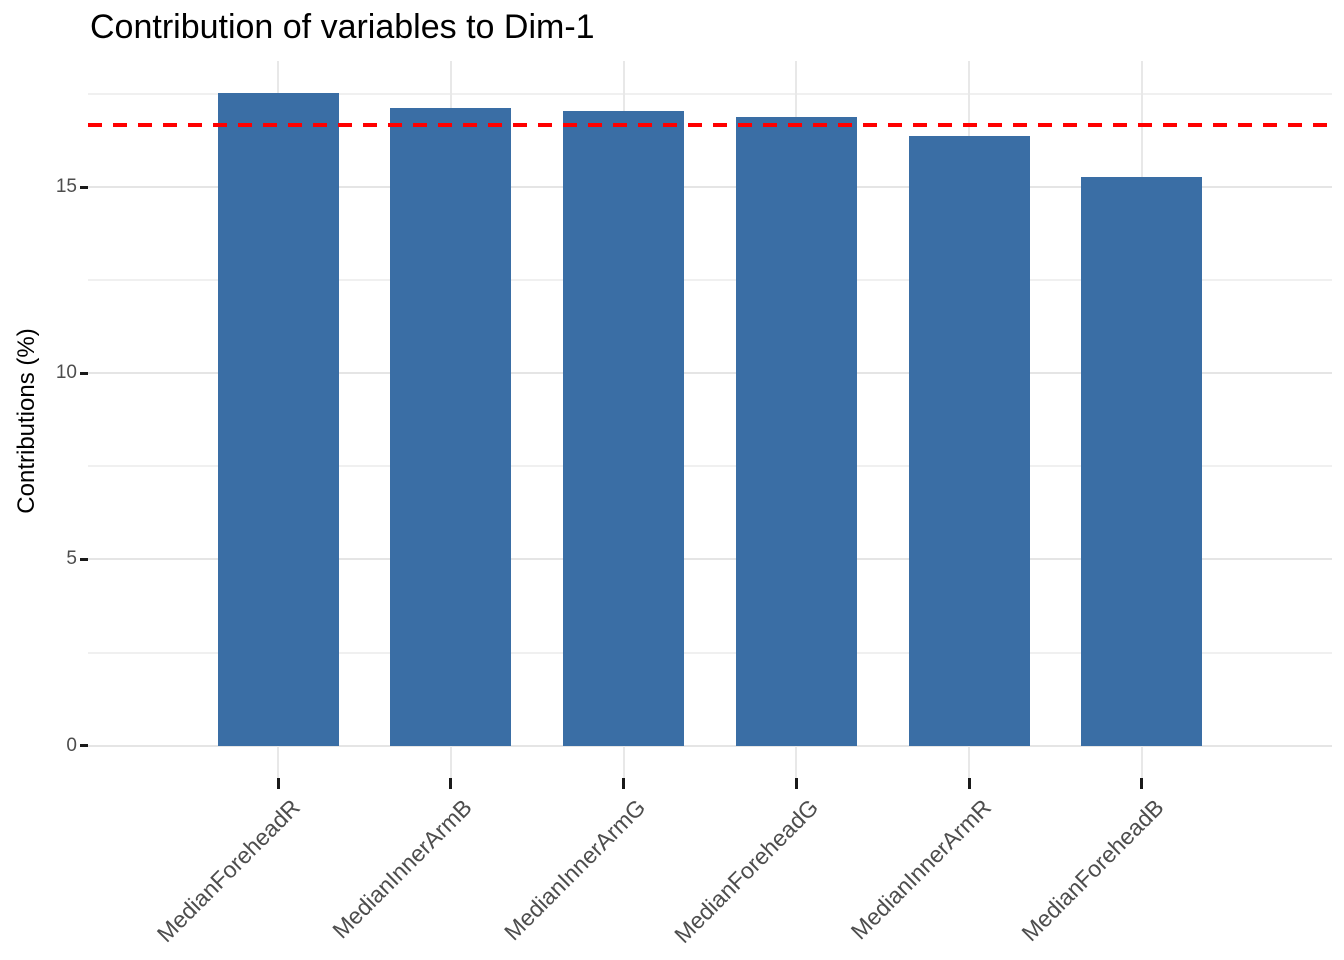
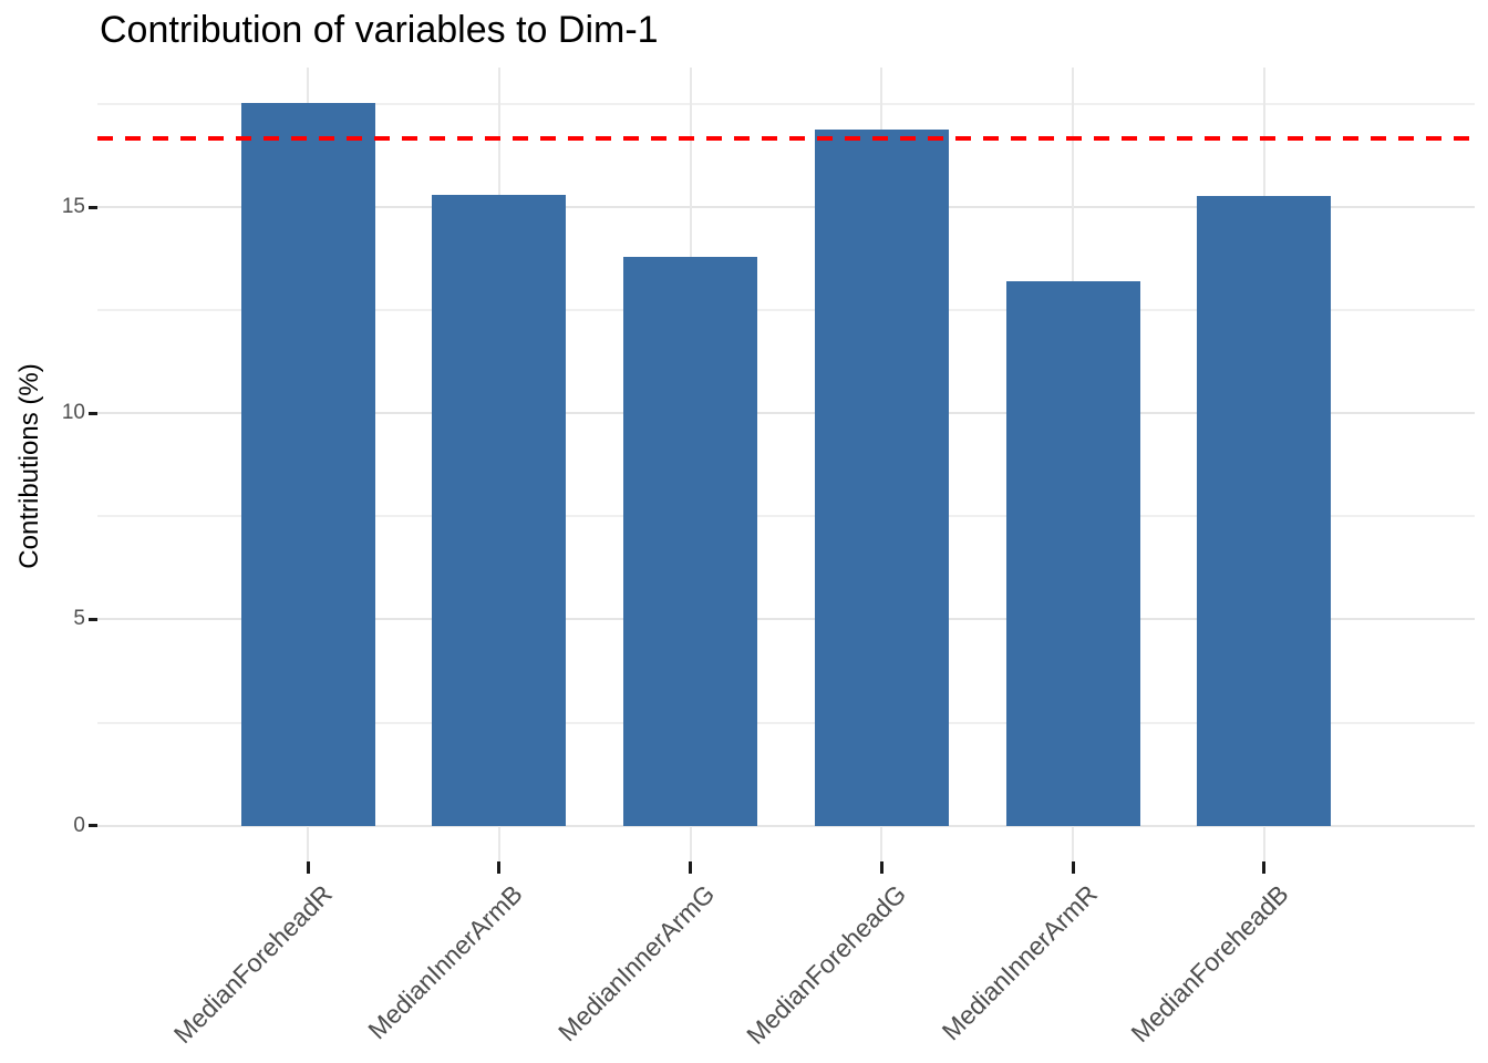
MedianInnerArmB: 17.1 -> 15.3
MedianInnerArmG: 17.1 -> 13.8
MedianInnerArmR: 16.4 -> 13.2
